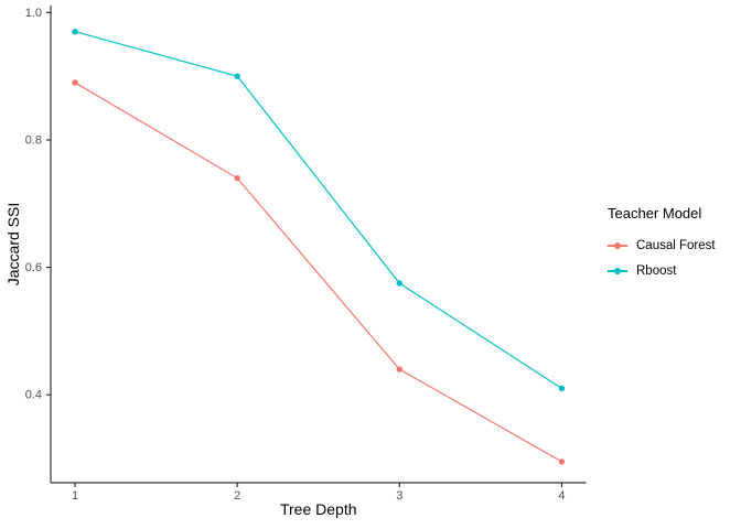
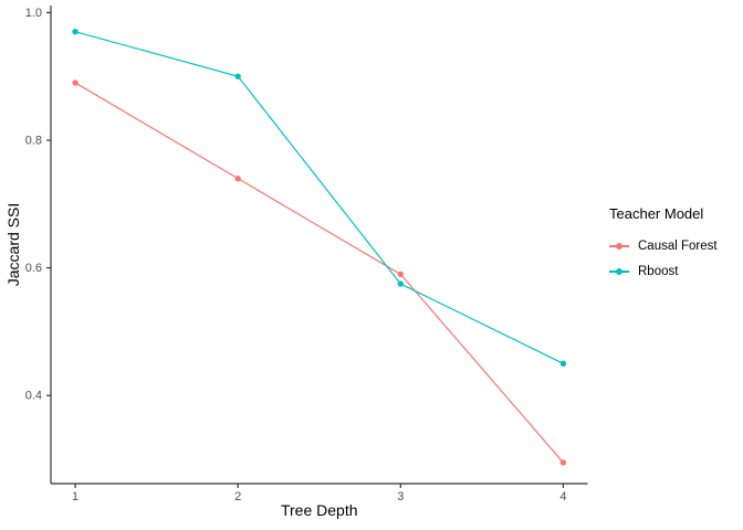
Causal Forest/3: 0.44 -> 0.59
Rboost/4: 0.41 -> 0.45
